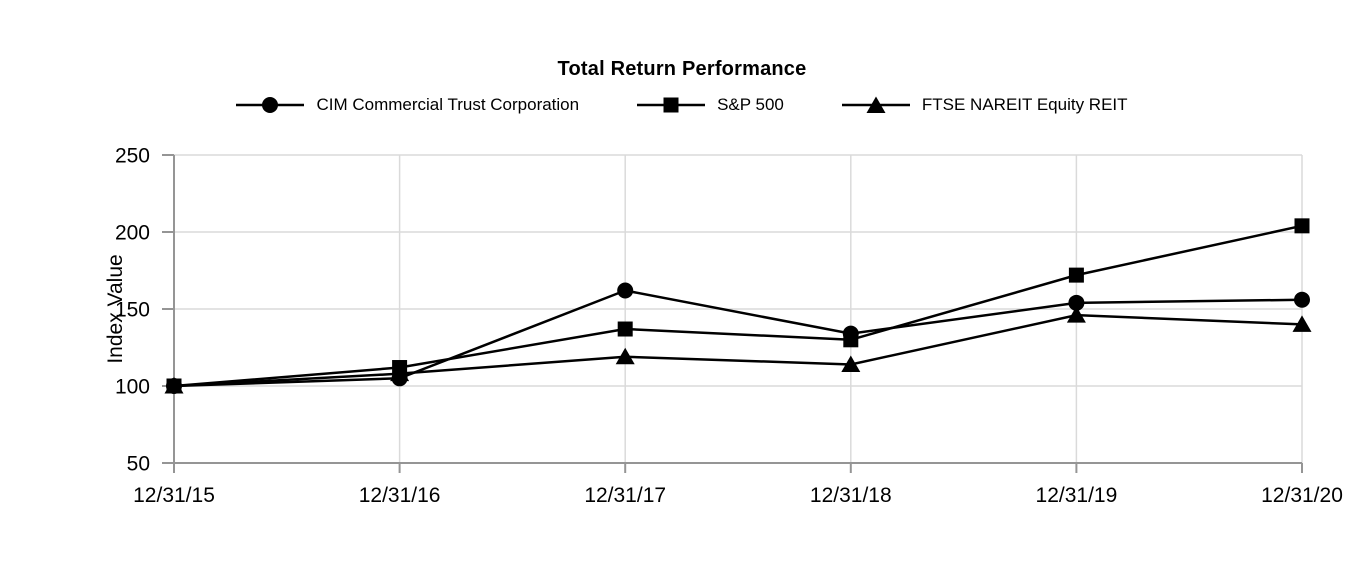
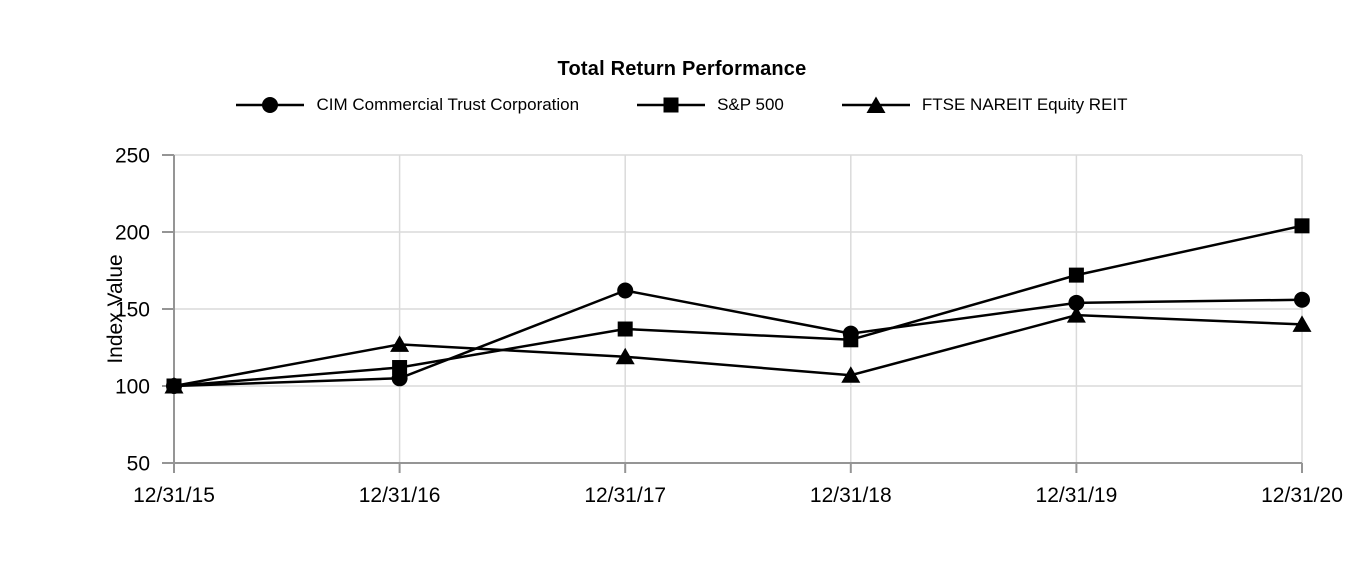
FTSE NAREIT Equity REIT/12/31/16: 108 -> 127
FTSE NAREIT Equity REIT/12/31/18: 114 -> 107
